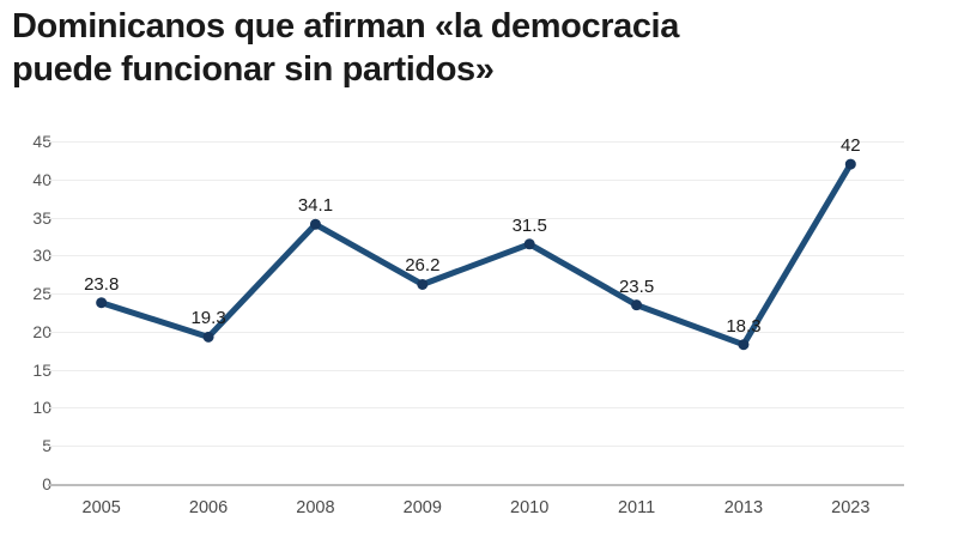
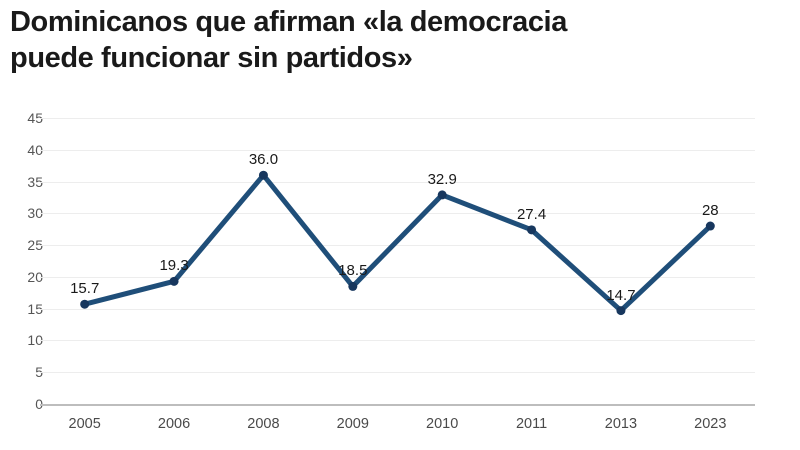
2005: 23.8 -> 15.7
2008: 34.1 -> 36.0
2009: 26.2 -> 18.5
2010: 31.5 -> 32.9
2011: 23.5 -> 27.4
2013: 18.3 -> 14.7
2023: 42 -> 28
